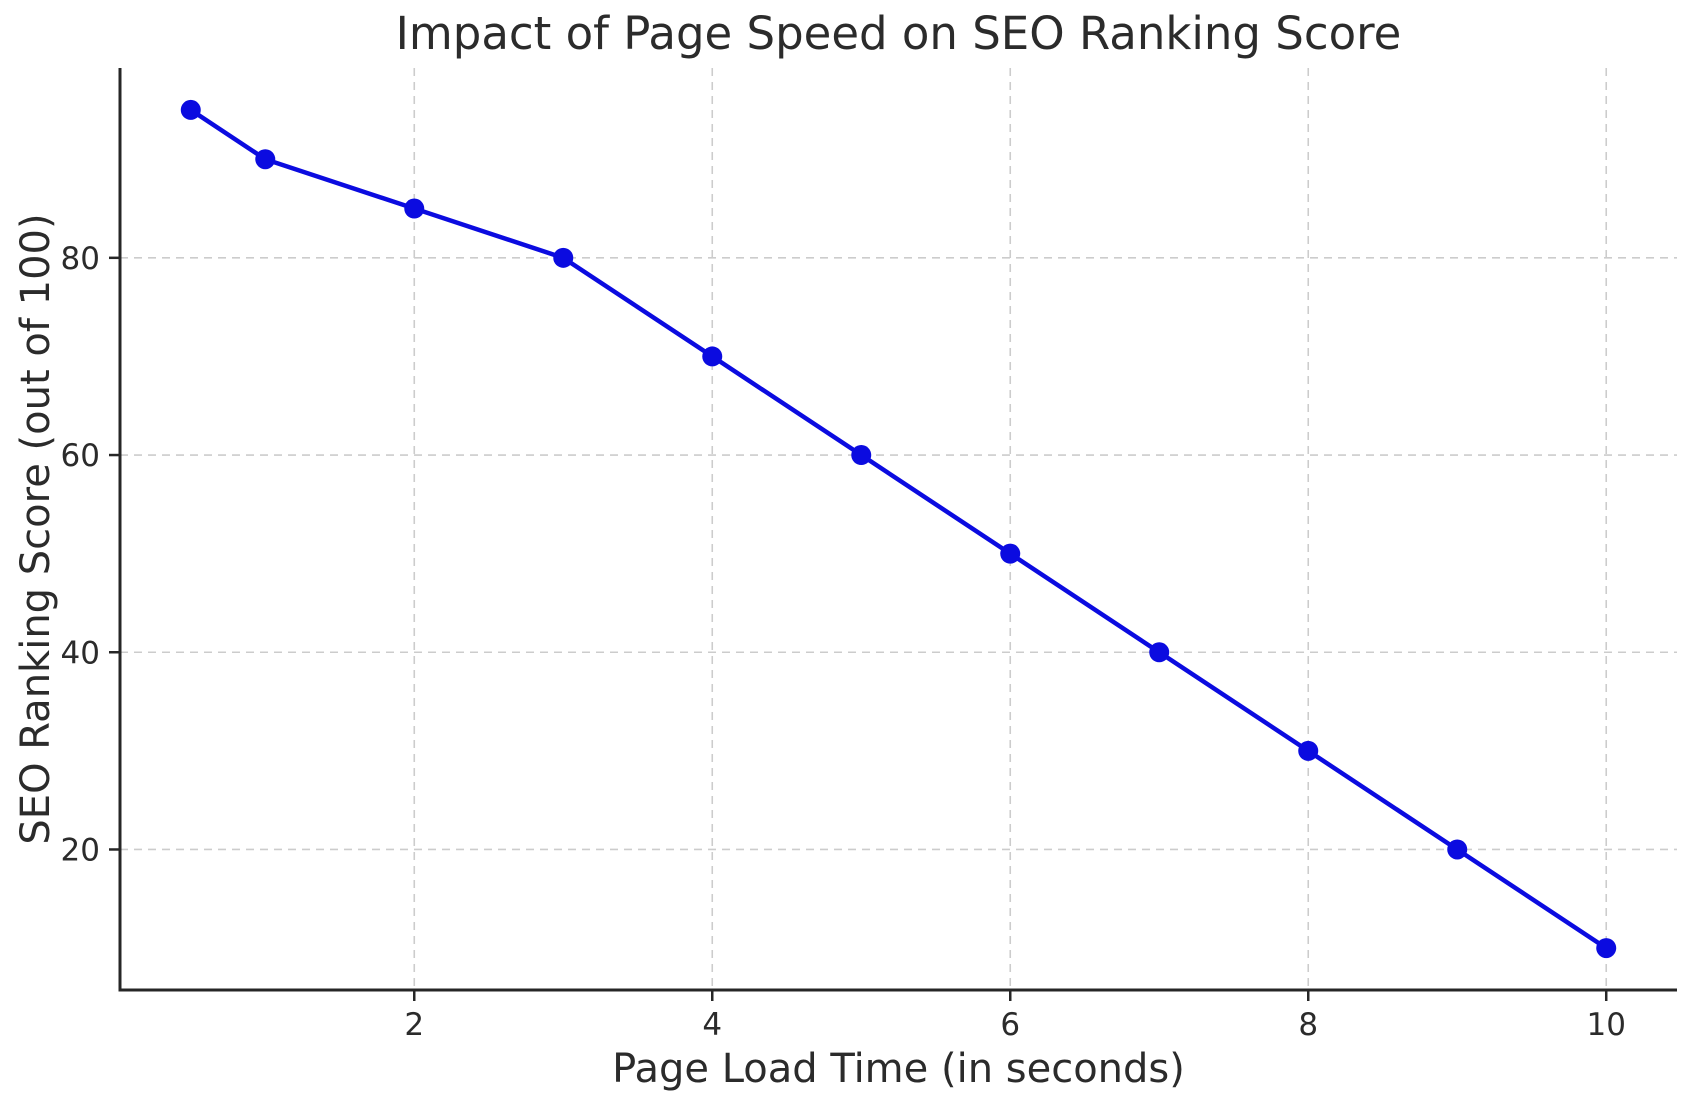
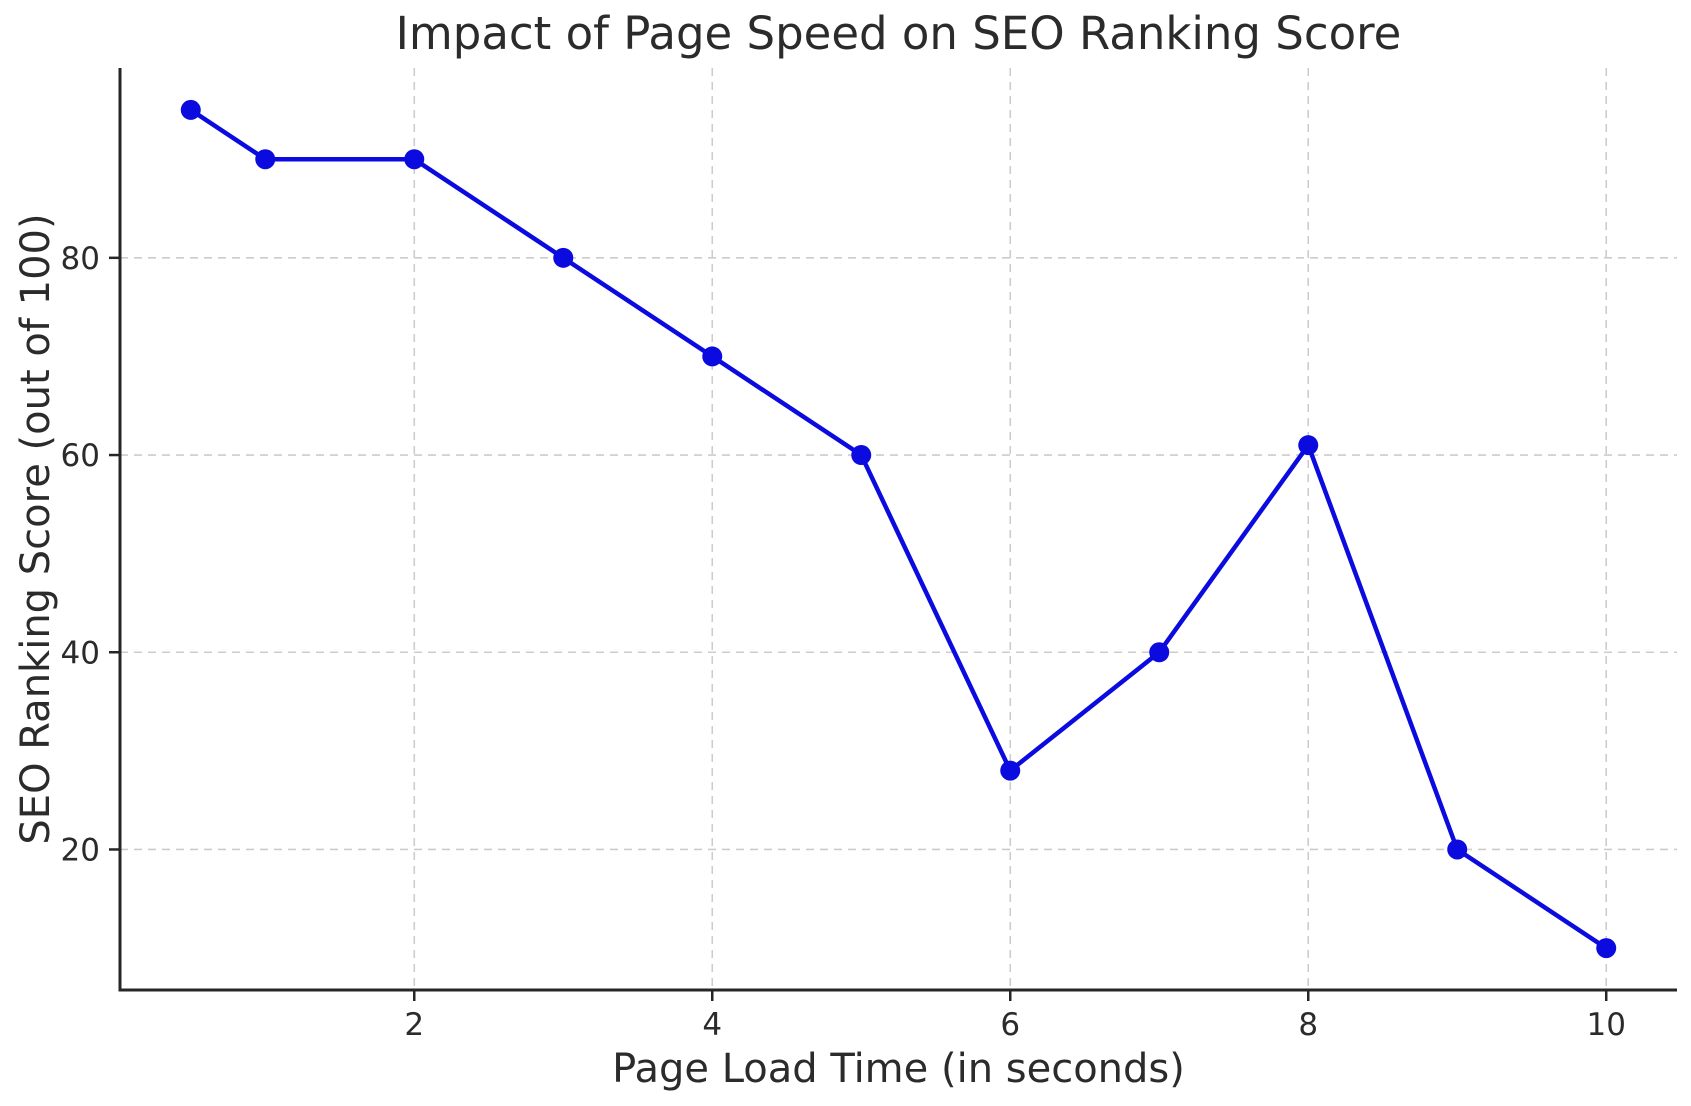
2: 85 -> 90
6: 50 -> 28
8: 30 -> 61
